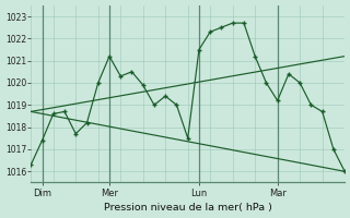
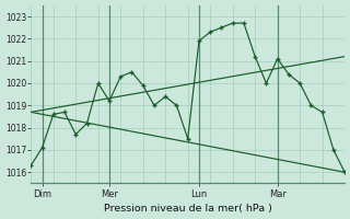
Dim: 1017.4 -> 1017.1
Mer: 1021.2 -> 1019.2
Lun: 1021.5 -> 1021.9
Mar: 1019.2 -> 1021.1
